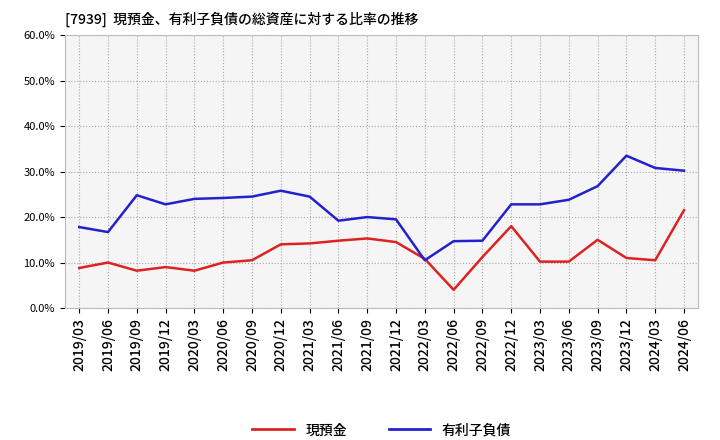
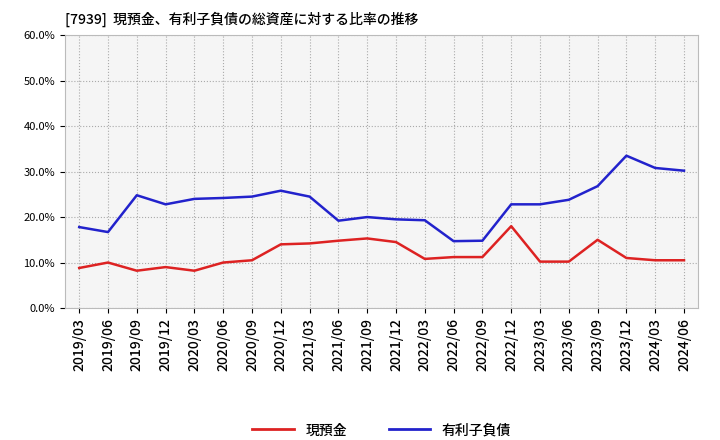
有利子負債/2022/03: 10.5% -> 19.3%
現預金/2022/06: 4.0% -> 11.2%
現預金/2024/06: 21.5% -> 10.5%
